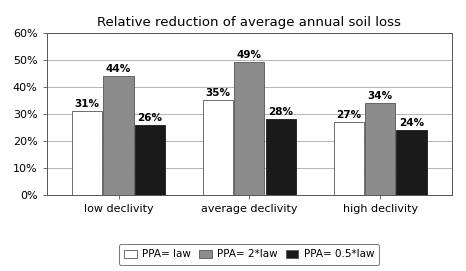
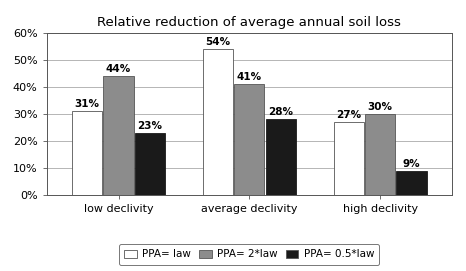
PPA= 0.5*law/low declivity: 26% -> 23%
PPA= law/average declivity: 35% -> 54%
PPA= 2*law/average declivity: 49% -> 41%
PPA= 2*law/high declivity: 34% -> 30%
PPA= 0.5*law/high declivity: 24% -> 9%
